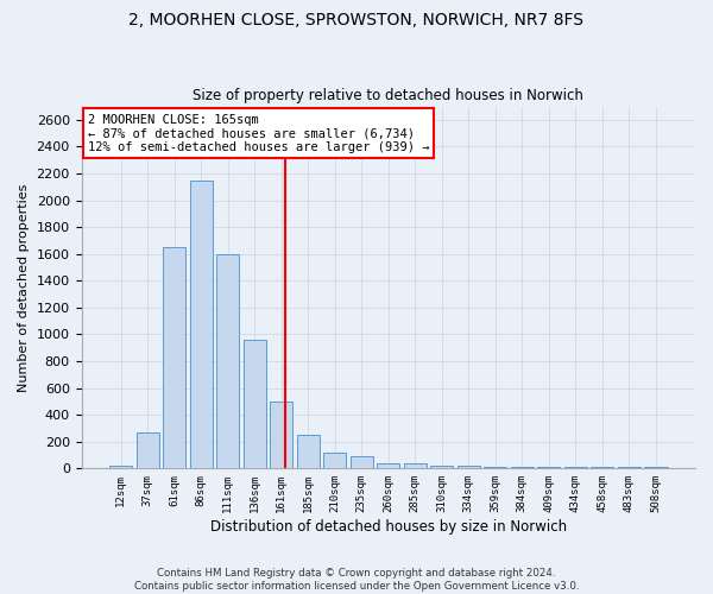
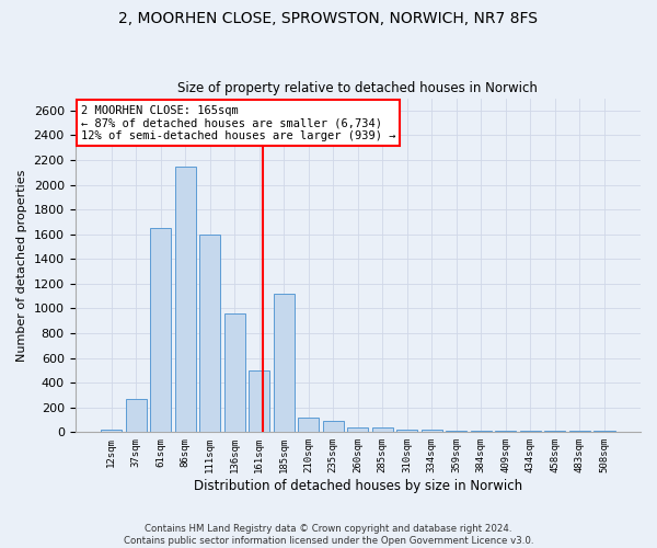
185sqm: 250 -> 1120
